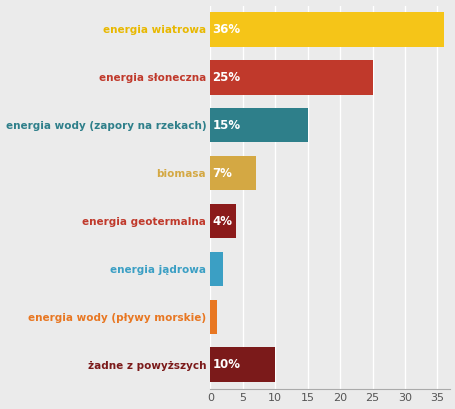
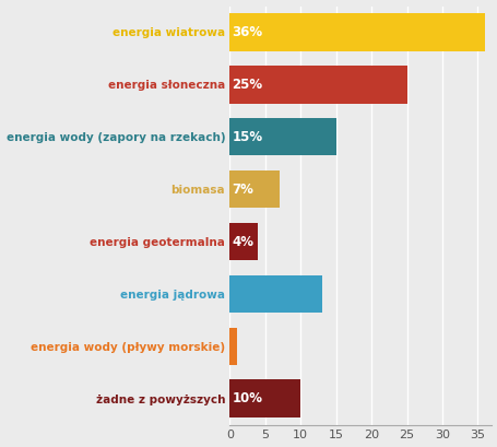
energia jądrowa: 2 -> 13
